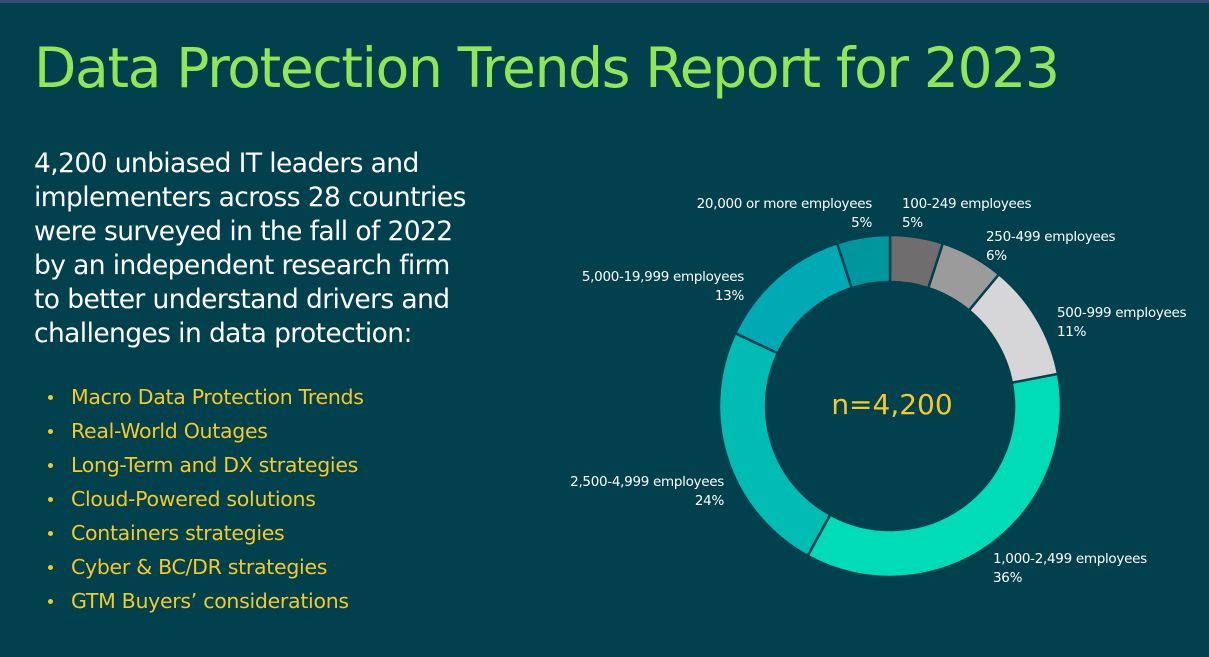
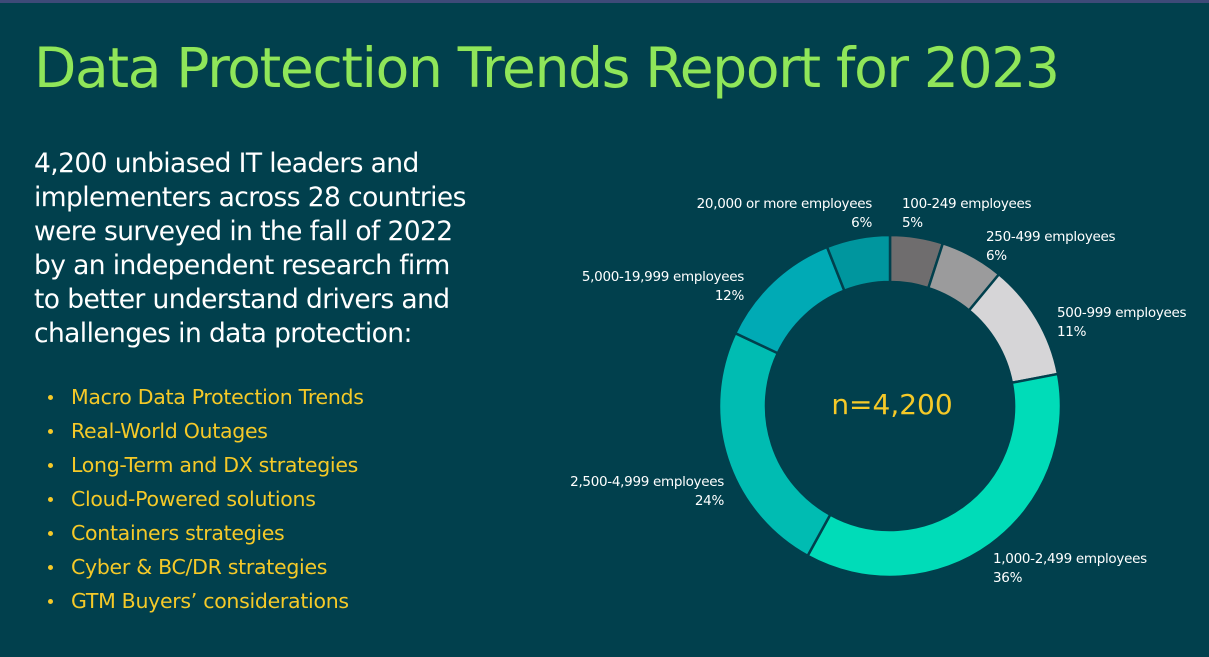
5,000-19,999 employees: 13% -> 12%
20,000 or more employees: 5% -> 6%
